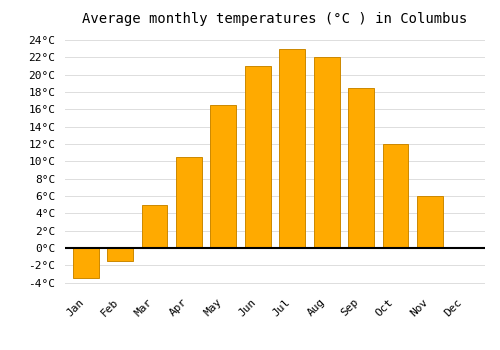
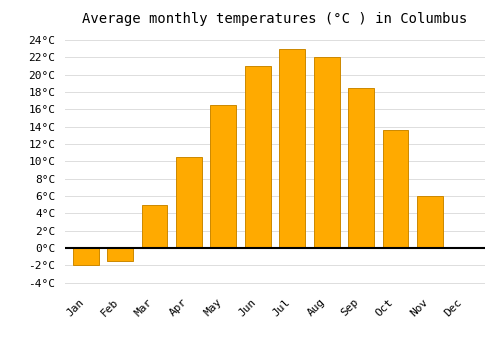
Jan: -3.5°C -> -2.0°C
Oct: 12.0°C -> 13.6°C
